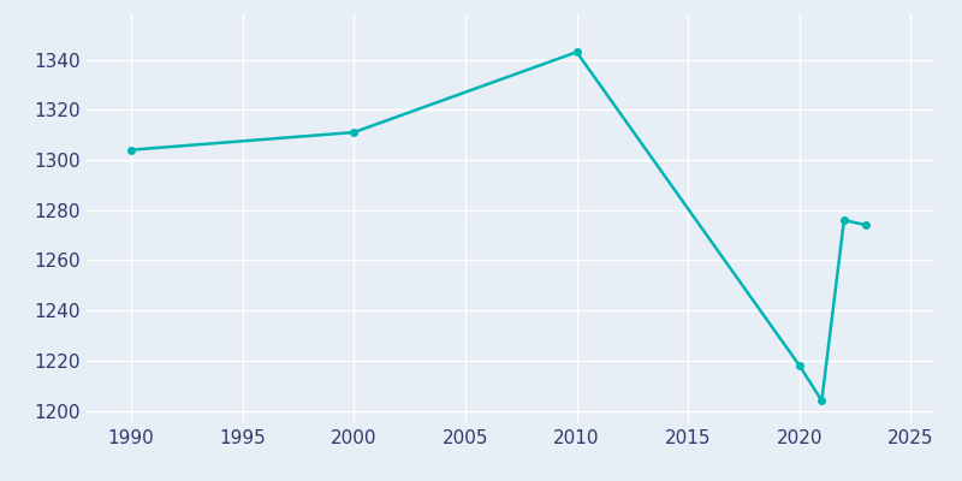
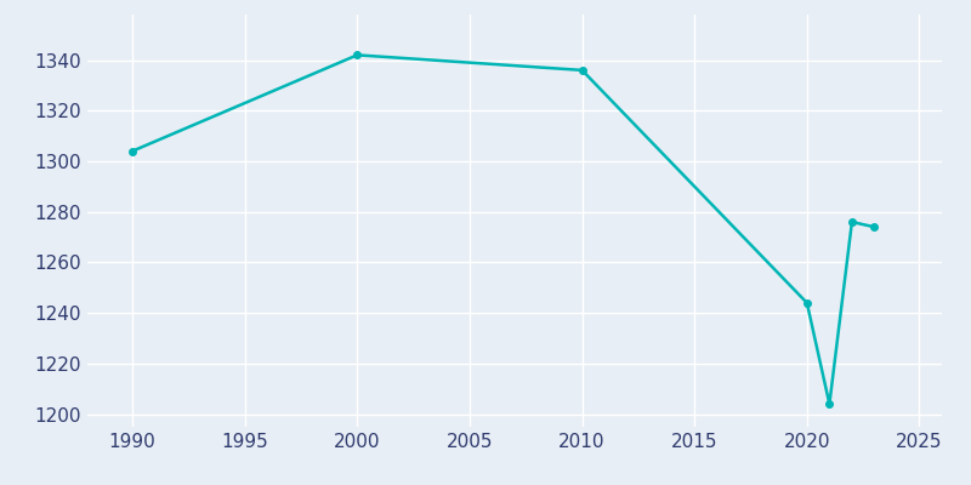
2000: 1311 -> 1342
2010: 1343 -> 1336
2020: 1218 -> 1244
